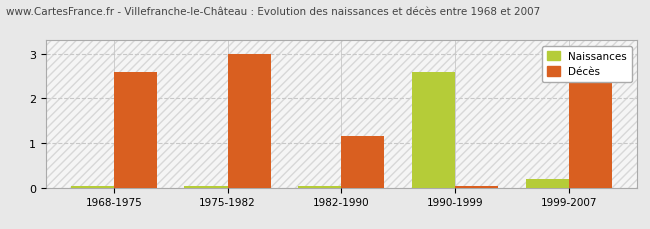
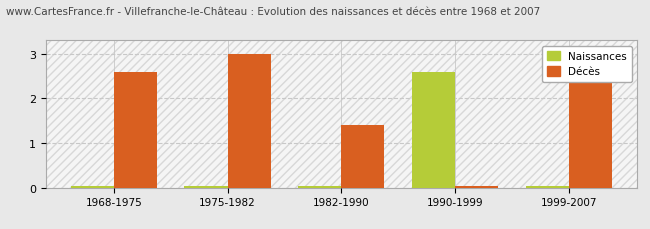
Décès/1982-1990: 1.15 -> 1.40
Naissances/1999-2007: 0.20 -> 0.04
